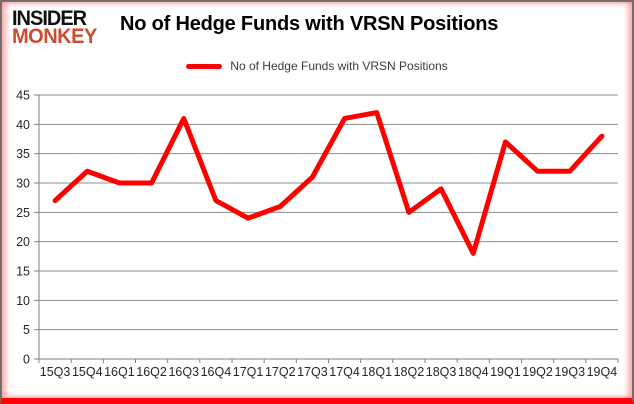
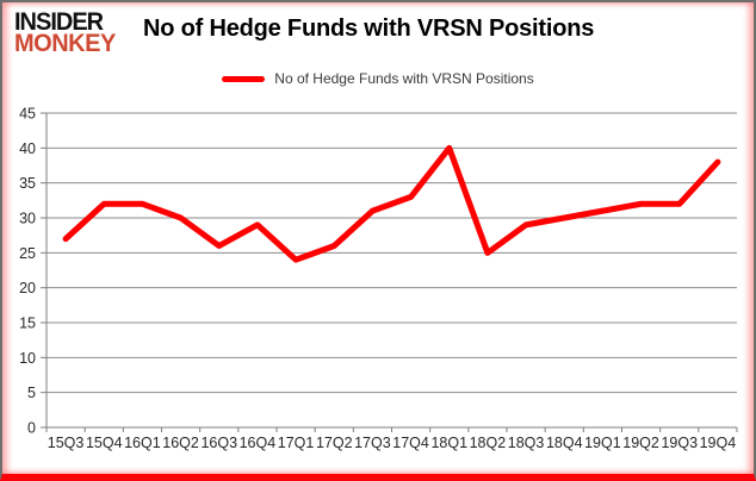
16Q1: 30 -> 32
16Q3: 41 -> 26
16Q4: 27 -> 29
17Q4: 41 -> 33
18Q1: 42 -> 40
18Q4: 18 -> 30
19Q1: 37 -> 31
